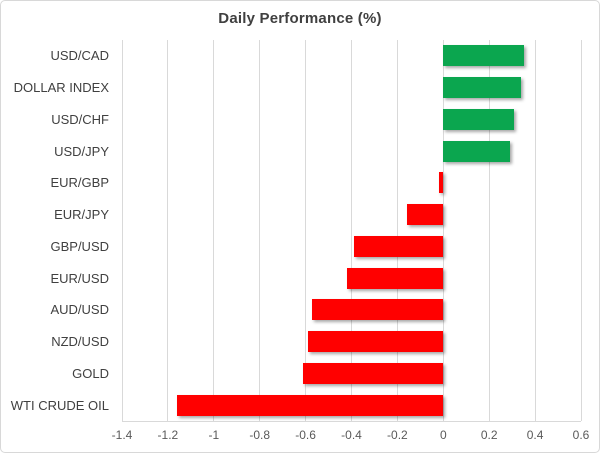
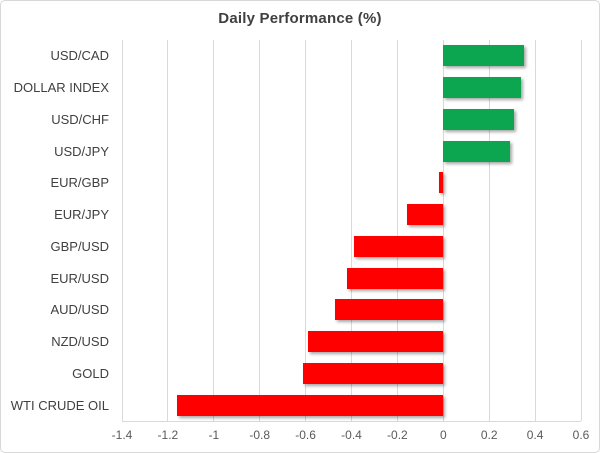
AUD/USD: -0.57 -> -0.47
